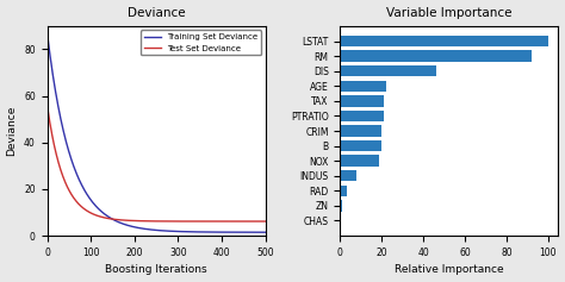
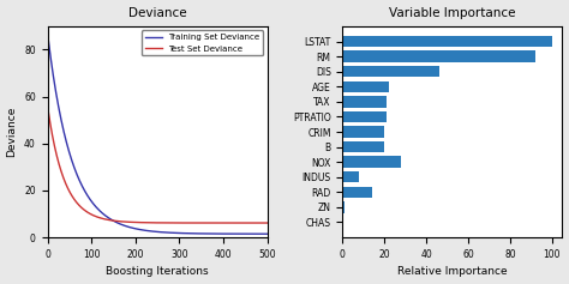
Variable Importance/NOX: 19 -> 28
Variable Importance/RAD: 3 -> 14
